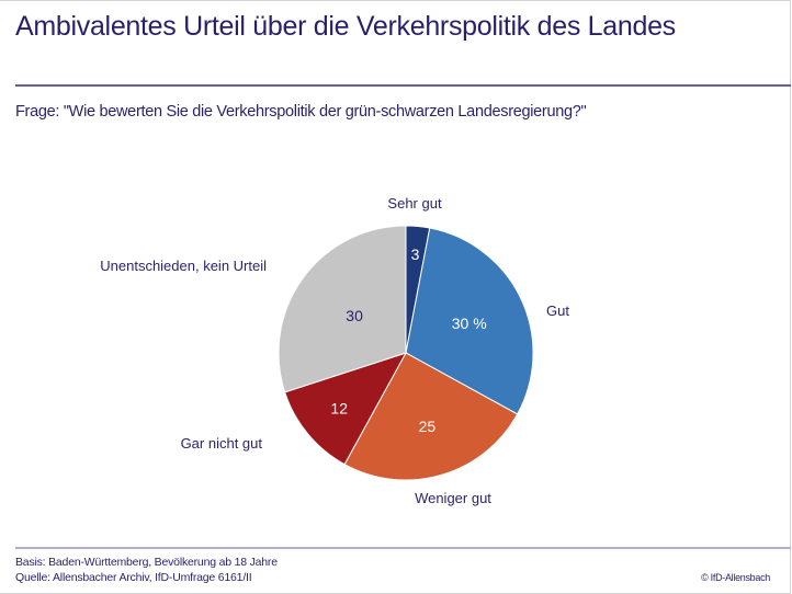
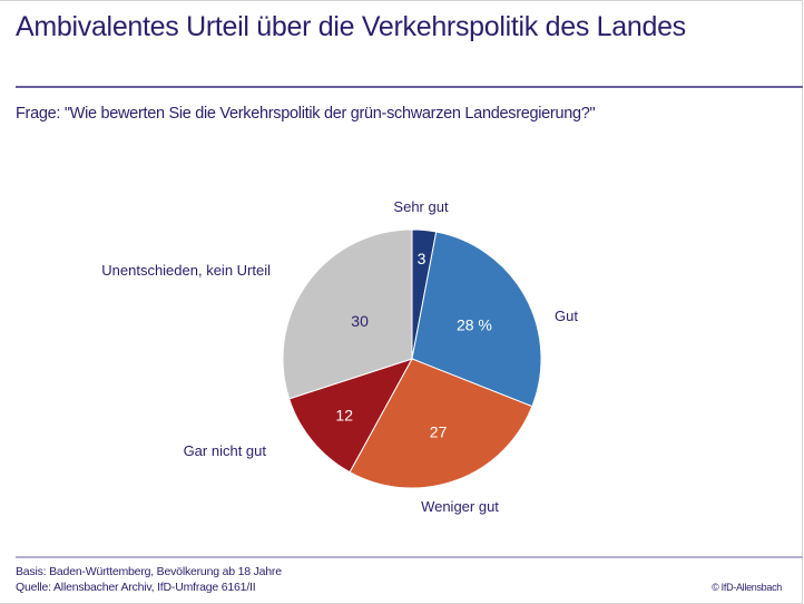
Gut: 30 -> 28
Weniger gut: 25 -> 27
